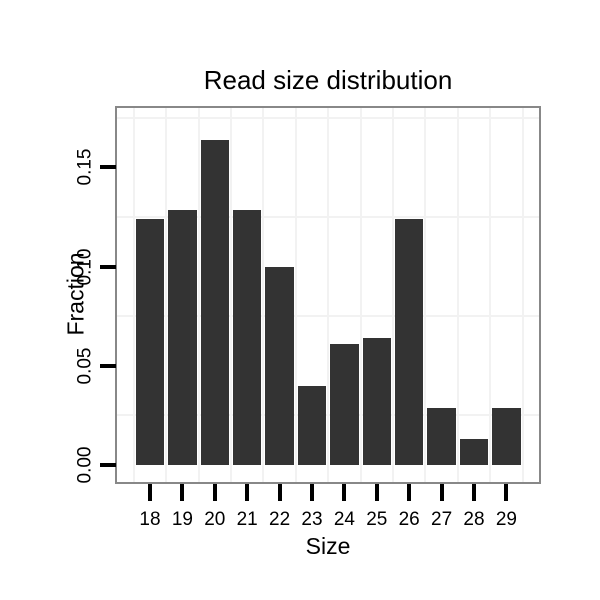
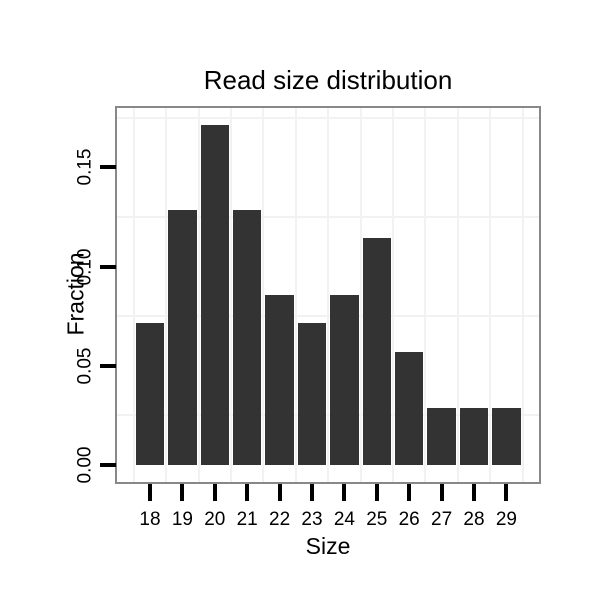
18: 0.124 -> 0.071
20: 0.164 -> 0.171
22: 0.100 -> 0.086
23: 0.040 -> 0.071
24: 0.061 -> 0.086
25: 0.064 -> 0.114
26: 0.124 -> 0.057
28: 0.013 -> 0.029
